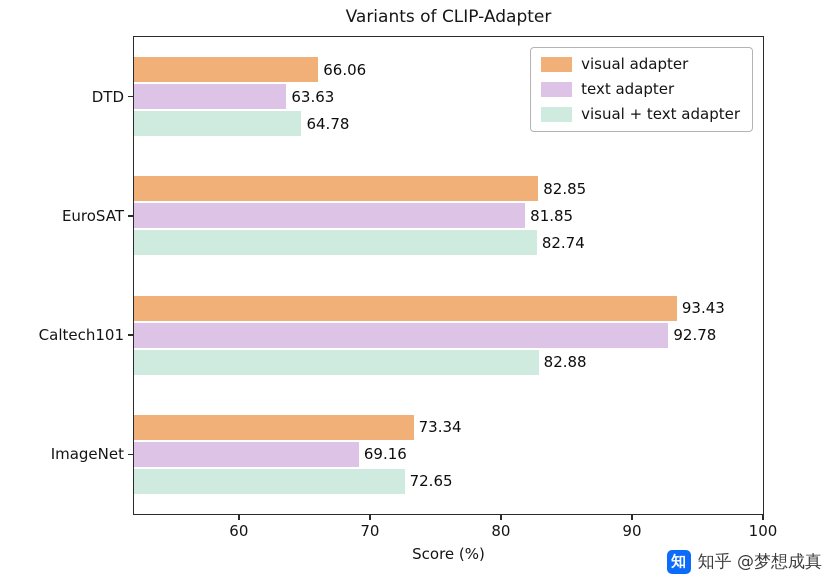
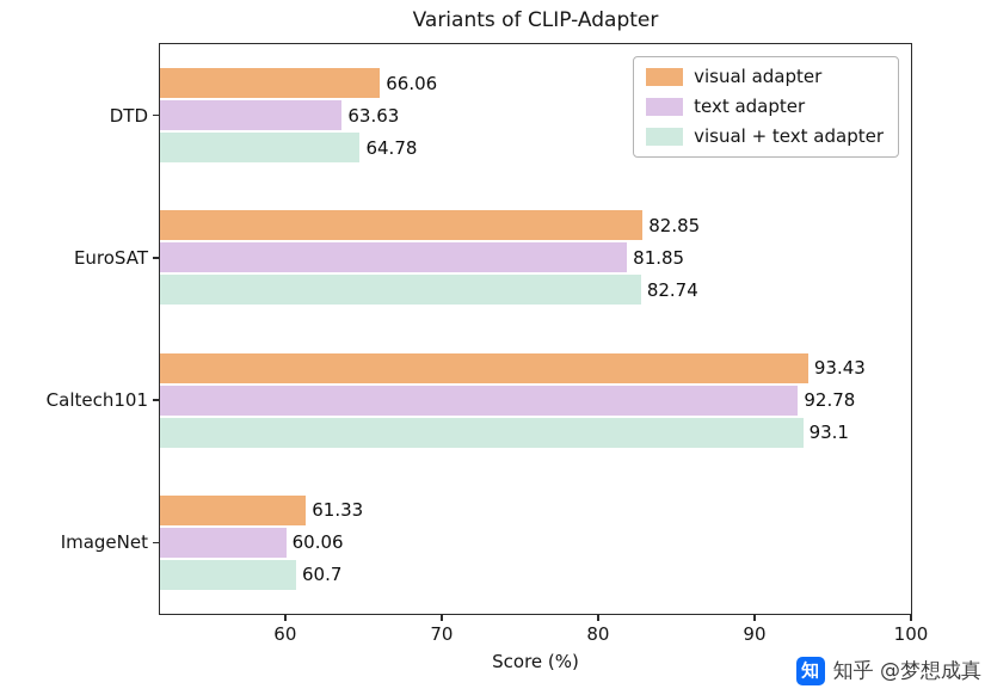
visual + text adapter/Caltech101: 82.88 -> 93.1
visual adapter/ImageNet: 73.34 -> 61.33
text adapter/ImageNet: 69.16 -> 60.06
visual + text adapter/ImageNet: 72.65 -> 60.7
